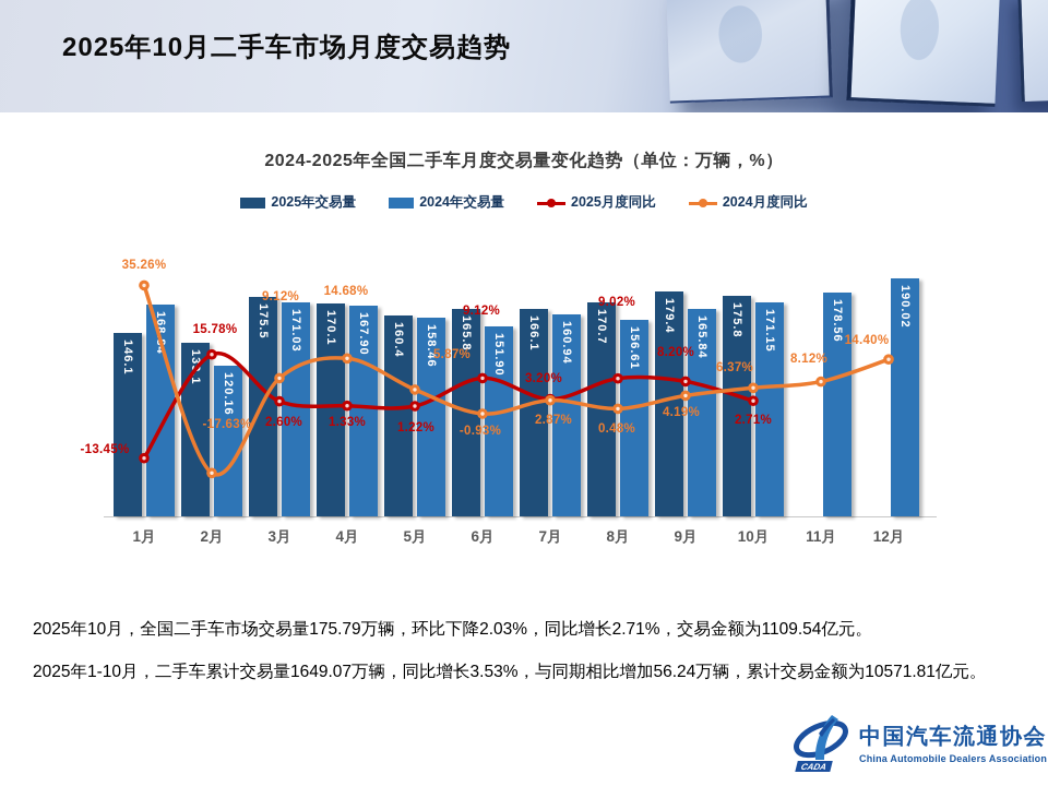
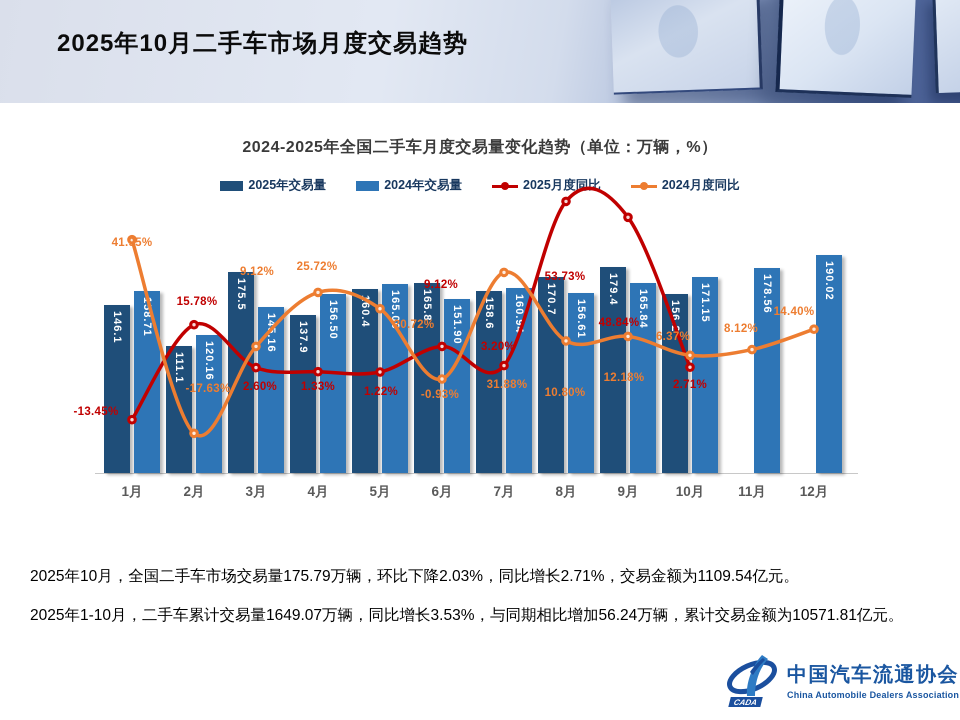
2024年交易量/1月: 168.84 -> 158.71
2024月度同比/1月: 35.26% -> 41.95%
2025年交易量/2月: 139.1 -> 111.1
2024年交易量/3月: 171.03 -> 145.16
2025年交易量/4月: 170.1 -> 137.9
2024年交易量/4月: 167.90 -> 156.50
2024月度同比/4月: 14.68% -> 25.72%
2024年交易量/5月: 158.46 -> 165.06
2024月度同比/5月: 5.87% -> 20.72%
2025年交易量/7月: 166.1 -> 158.6
2024月度同比/7月: 2.87% -> 31.88%
2025月度同比/8月: 9.02% -> 53.73%
2024月度同比/8月: 0.48% -> 10.80%
2025月度同比/9月: 8.20% -> 48.84%
2024月度同比/9月: 4.19% -> 12.18%
2025年交易量/10月: 175.8 -> 156.2
